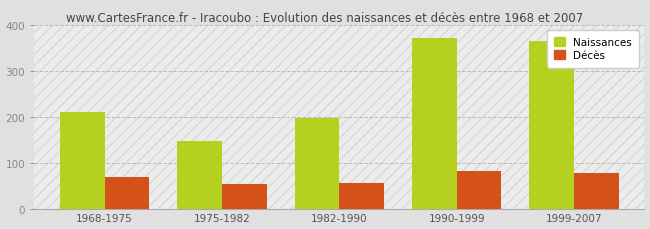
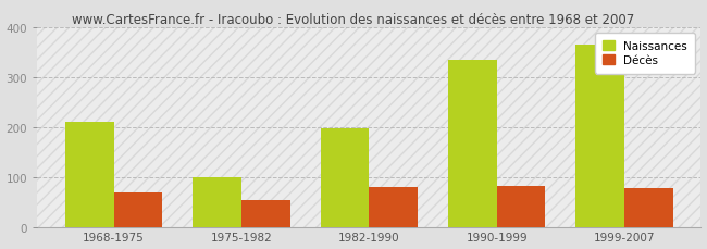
Naissances/1975-1982: 148 -> 100
Décès/1982-1990: 57 -> 80
Naissances/1990-1999: 372 -> 335
